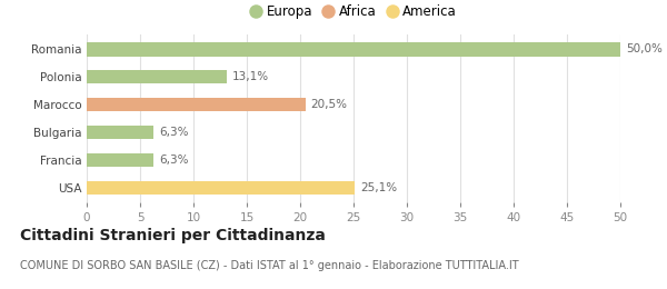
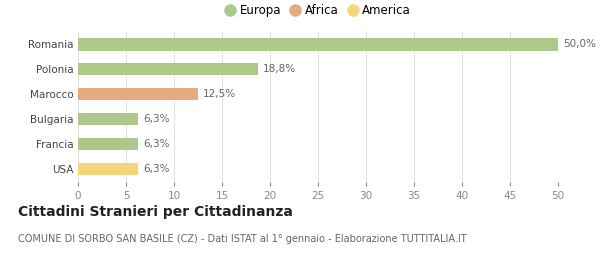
Polonia: 13,1% -> 18,8%
Marocco: 20,5% -> 12,5%
USA: 25,1% -> 6,3%
